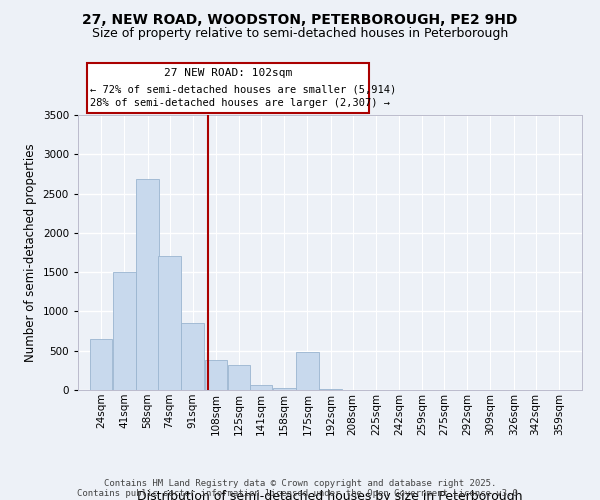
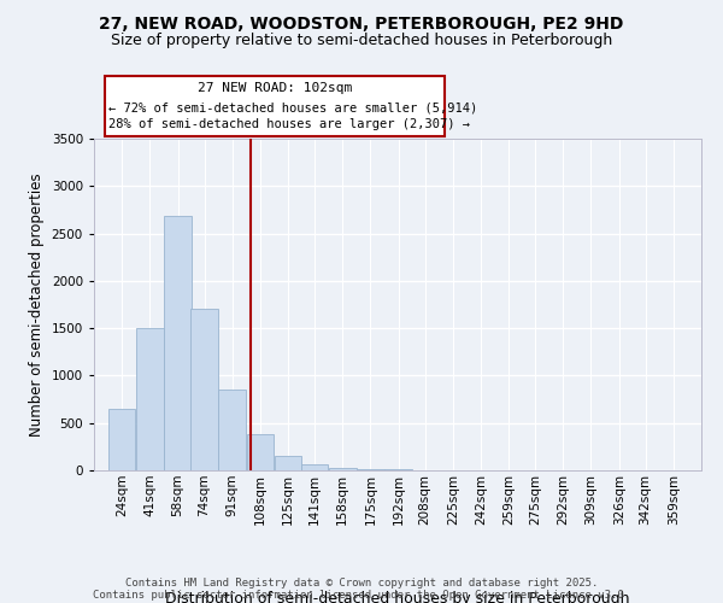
125sqm: 320 -> 160
175sqm: 480 -> 20
